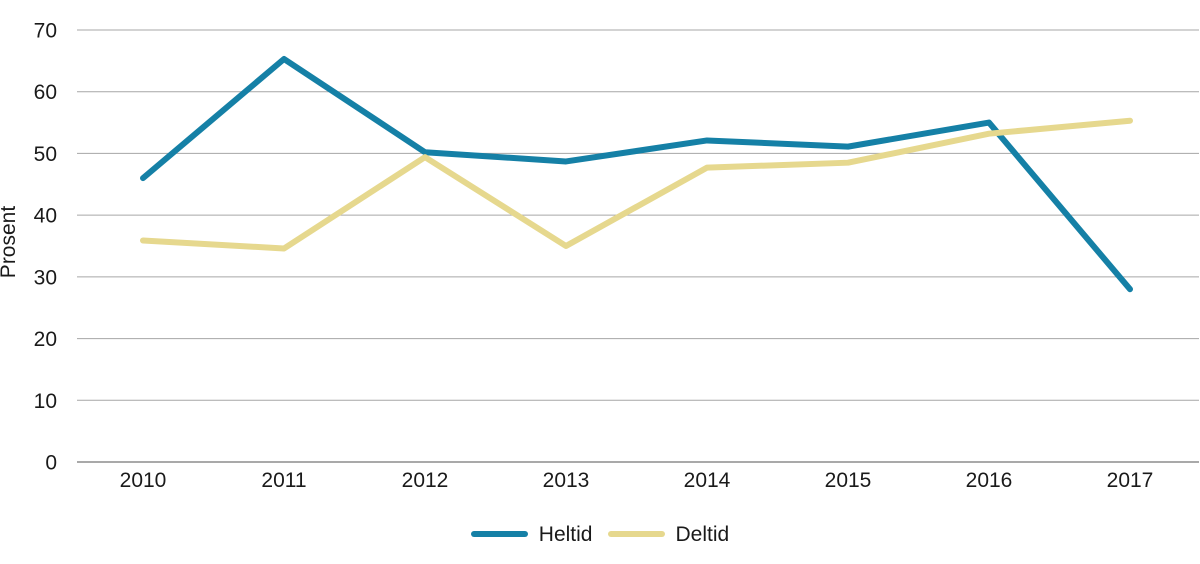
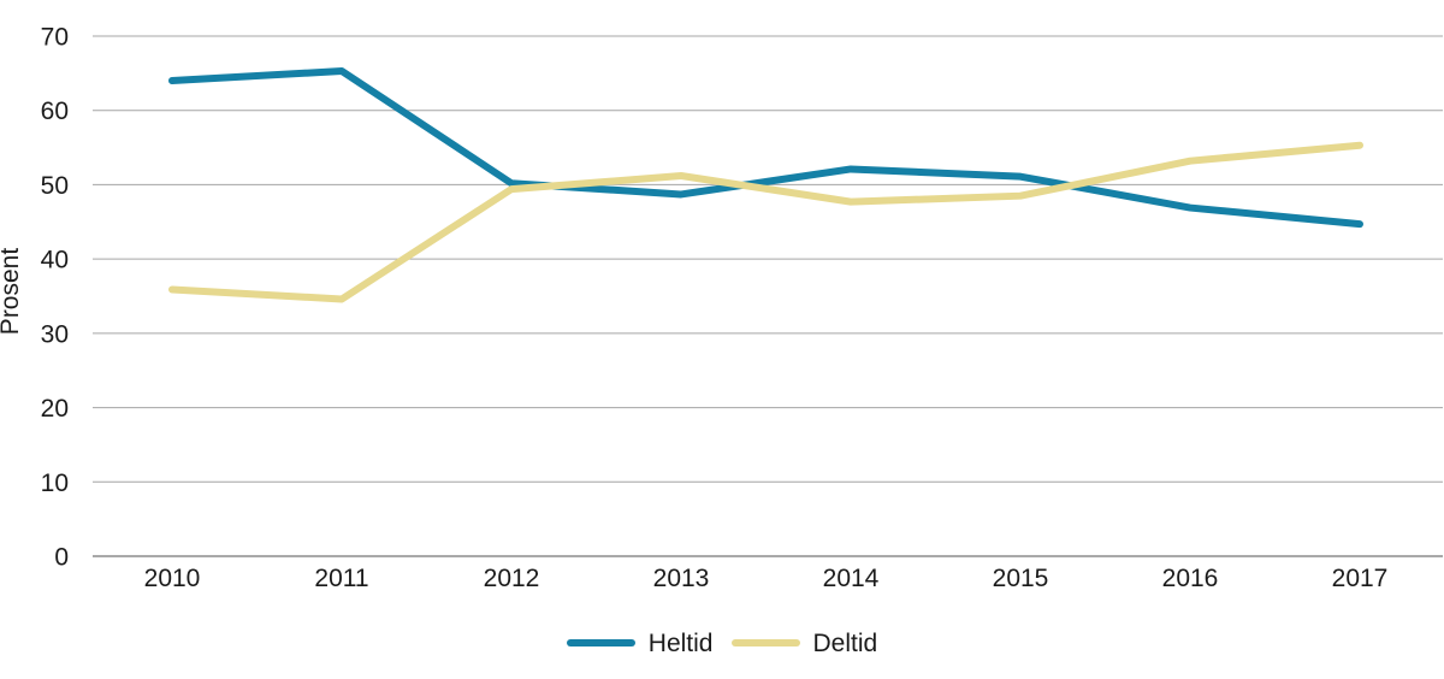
Heltid/2010: 46 -> 64
Deltid/2013: 35 -> 51
Heltid/2016: 55 -> 47
Heltid/2017: 28 -> 45
